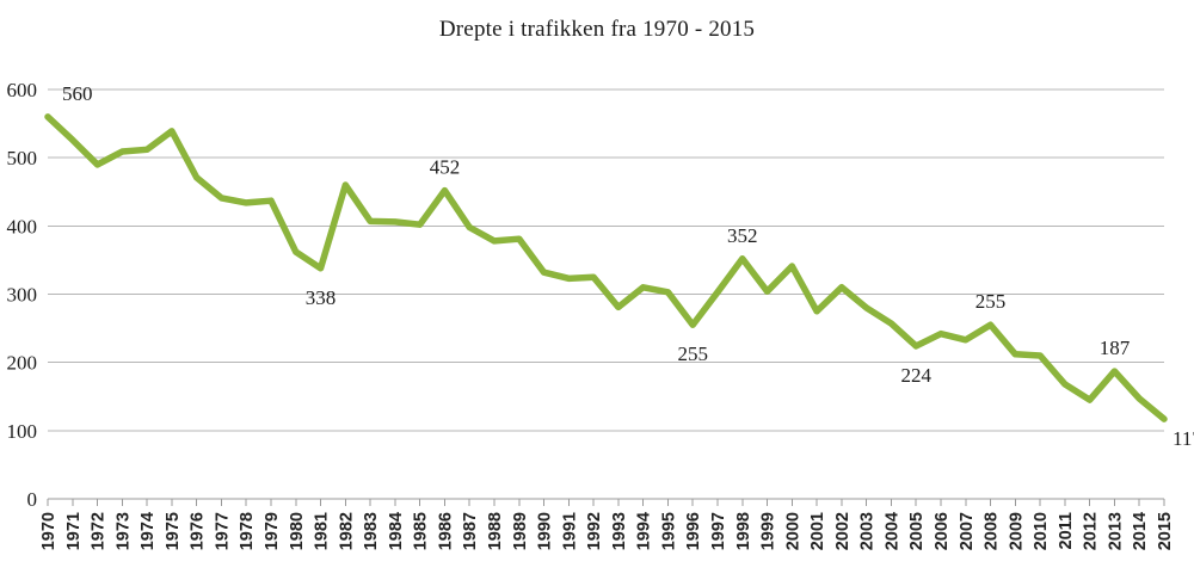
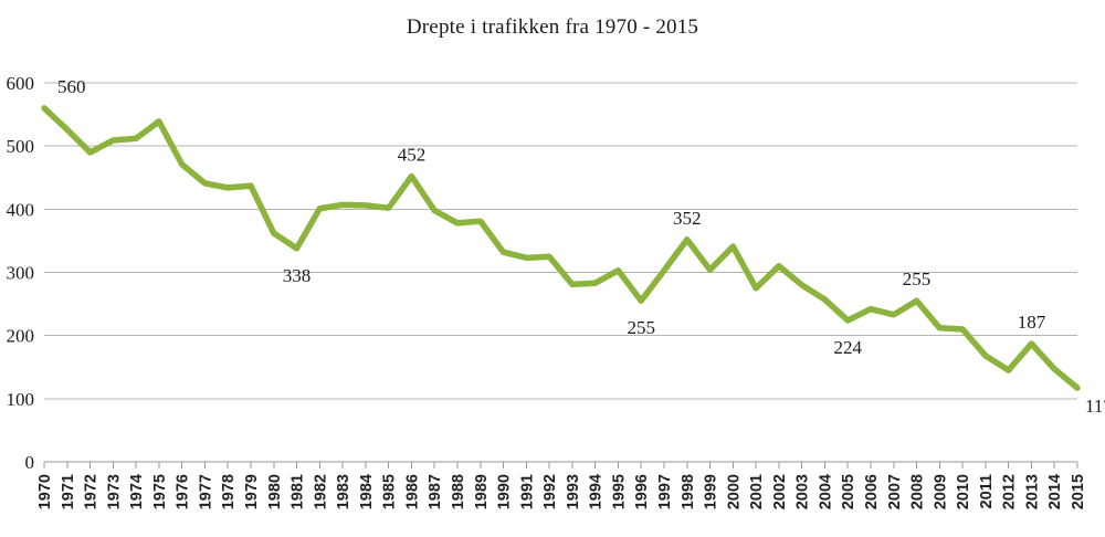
1982: 460 -> 400
1994: 310 -> 280
